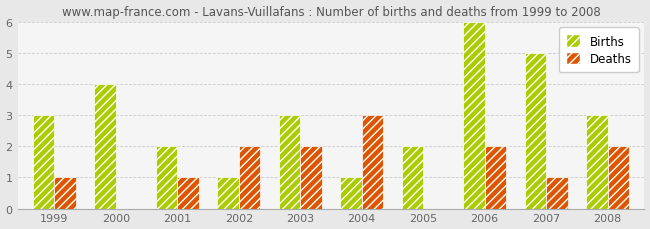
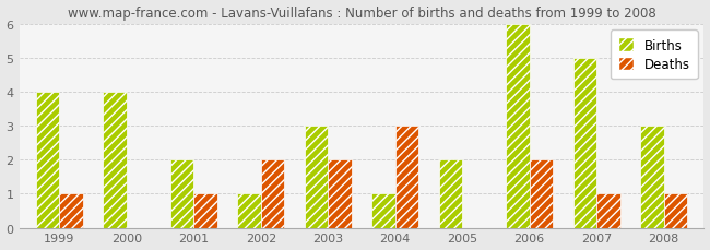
Births/1999: 3 -> 4
Deaths/2008: 2 -> 1
